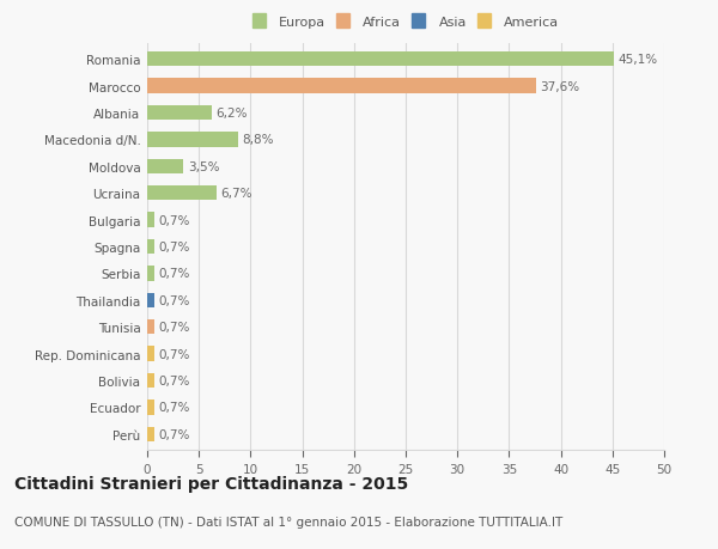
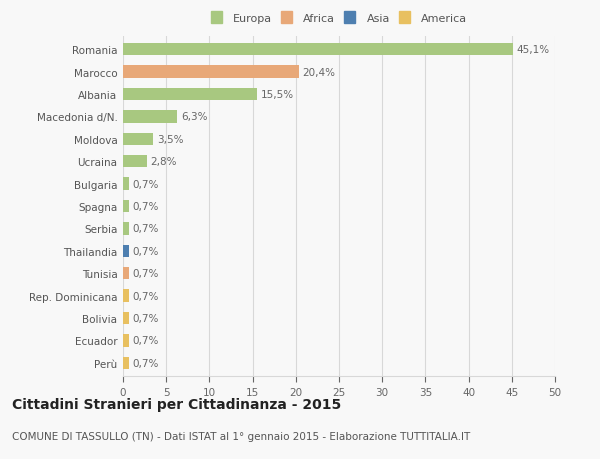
Marocco: 37,6% -> 20,4%
Albania: 6,2% -> 15,5%
Macedonia d/N.: 8,8% -> 6,3%
Ucraina: 6,7% -> 2,8%
